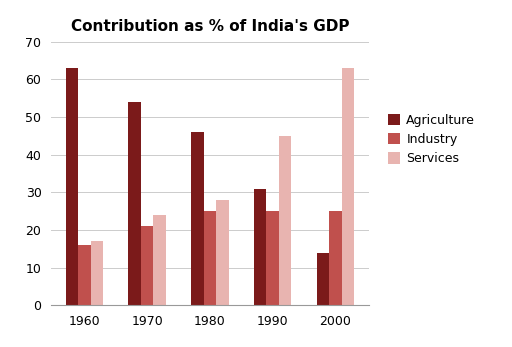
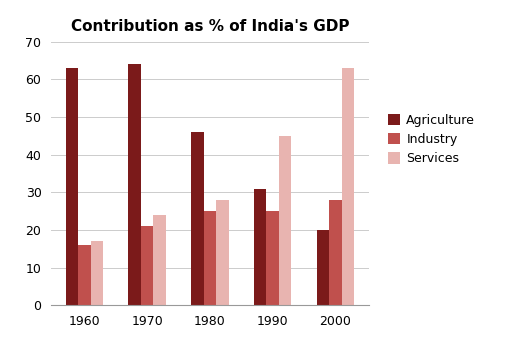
Agriculture/1970: 54 -> 64
Agriculture/2000: 14 -> 20
Industry/2000: 25 -> 28
